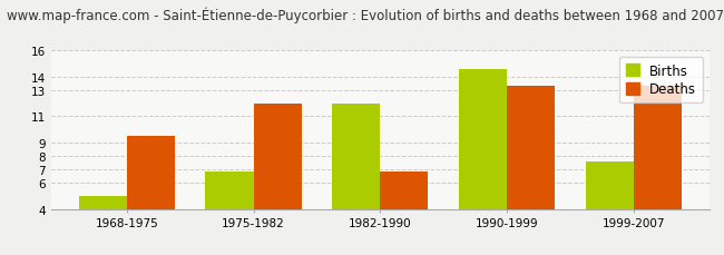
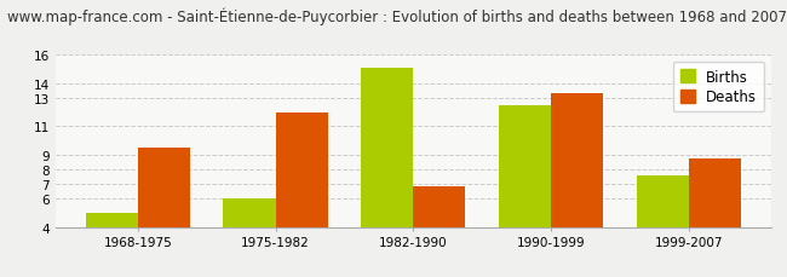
Births/1975-1982: 6.8 -> 6.0
Births/1982-1990: 12.0 -> 15.1
Births/1990-1999: 14.6 -> 12.5
Deaths/1999-2007: 13.3 -> 8.8
